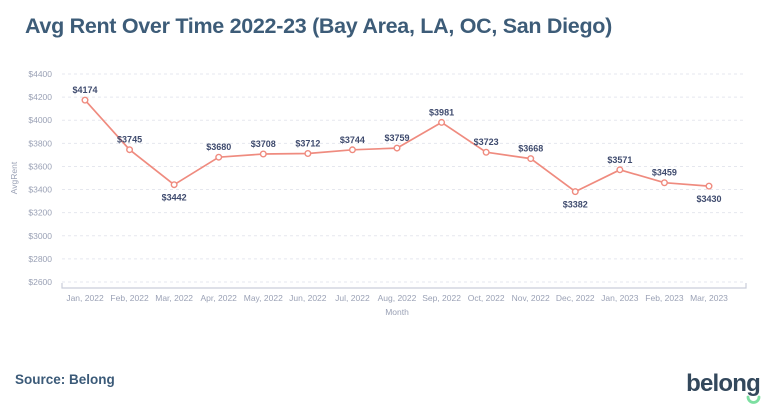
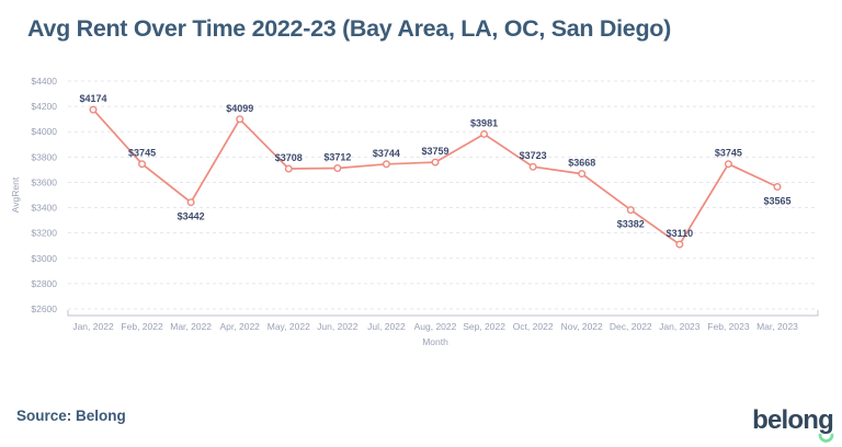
Apr, 2022: $3680 -> $4099
Jan, 2023: $3571 -> $3110
Feb, 2023: $3459 -> $3745
Mar, 2023: $3430 -> $3565
